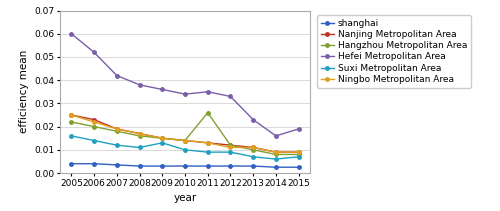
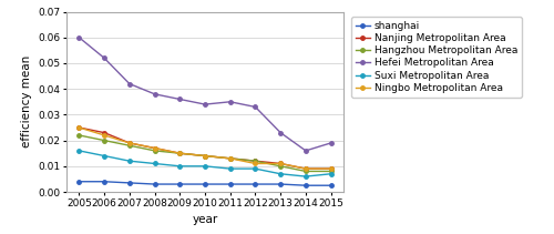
Suxi Metropolitan Area/2009: 0.013 -> 0.010
Hangzhou Metropolitan Area/2011: 0.026 -> 0.013
